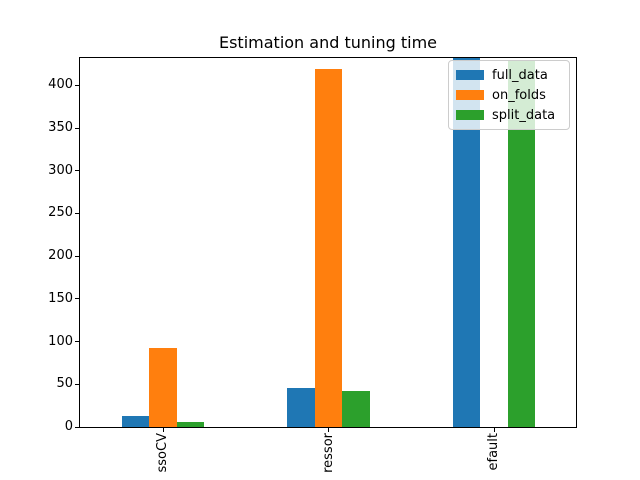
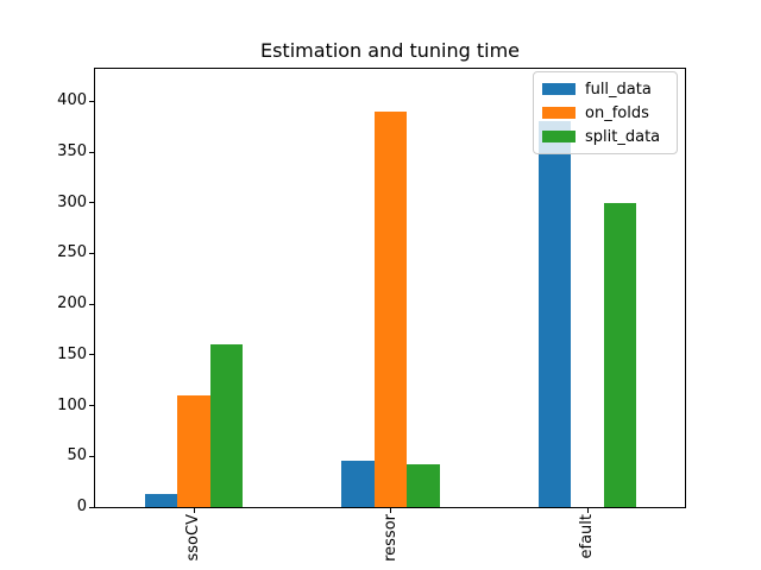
on_folds/ssoCV: 90 -> 110
split_data/ssoCV: 10 -> 160
on_folds/ressor: 420 -> 390
full_data/efault: 430 -> 380
split_data/efault: 430 -> 300
